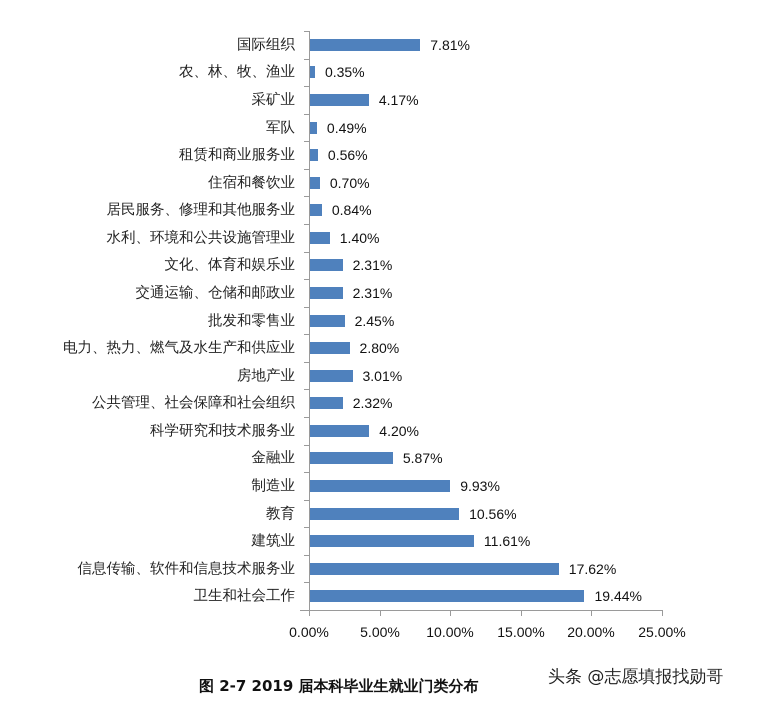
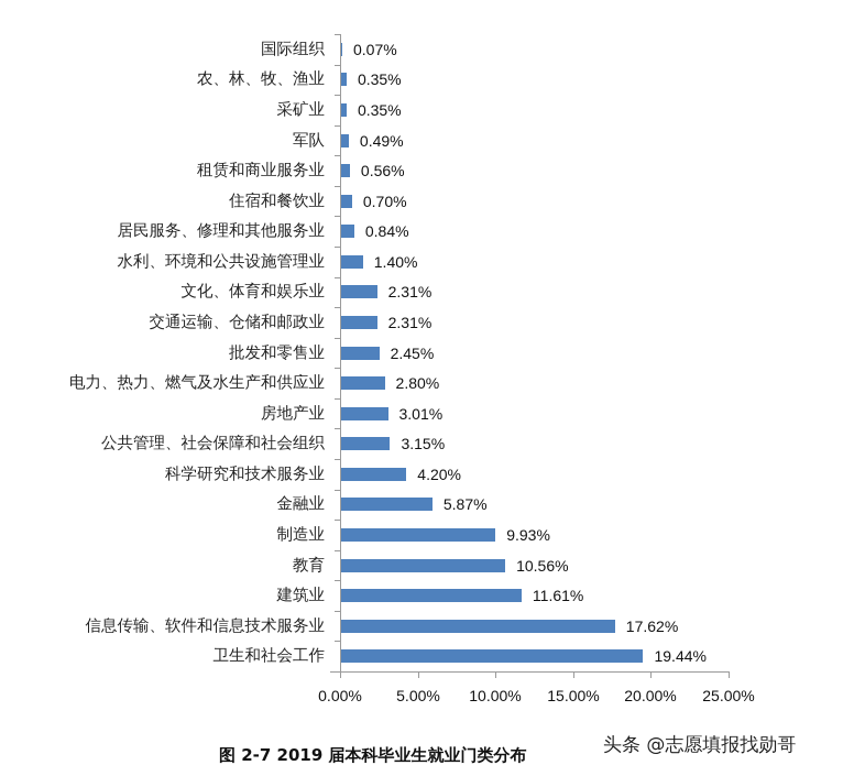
国际组织: 7.81% -> 0.07%
采矿业: 4.17% -> 0.35%
公共管理、社会保障和社会组织: 2.32% -> 3.15%
